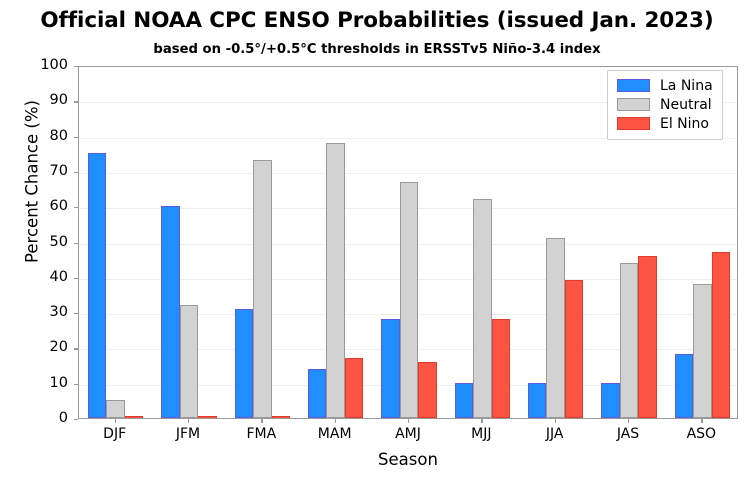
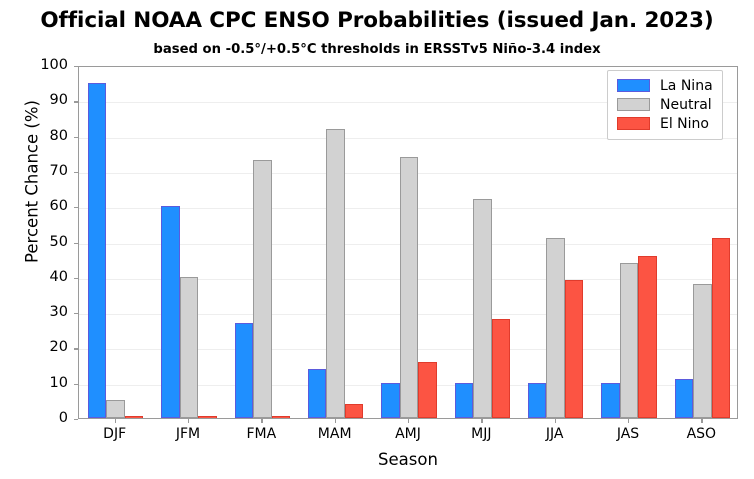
La Nina/DJF: 75 -> 95
Neutral/JFM: 32 -> 40
La Nina/FMA: 31 -> 27
Neutral/MAM: 78 -> 82
El Nino/MAM: 17 -> 4
La Nina/AMJ: 28 -> 10
Neutral/AMJ: 67 -> 74
La Nina/ASO: 18 -> 11
El Nino/ASO: 47 -> 51
